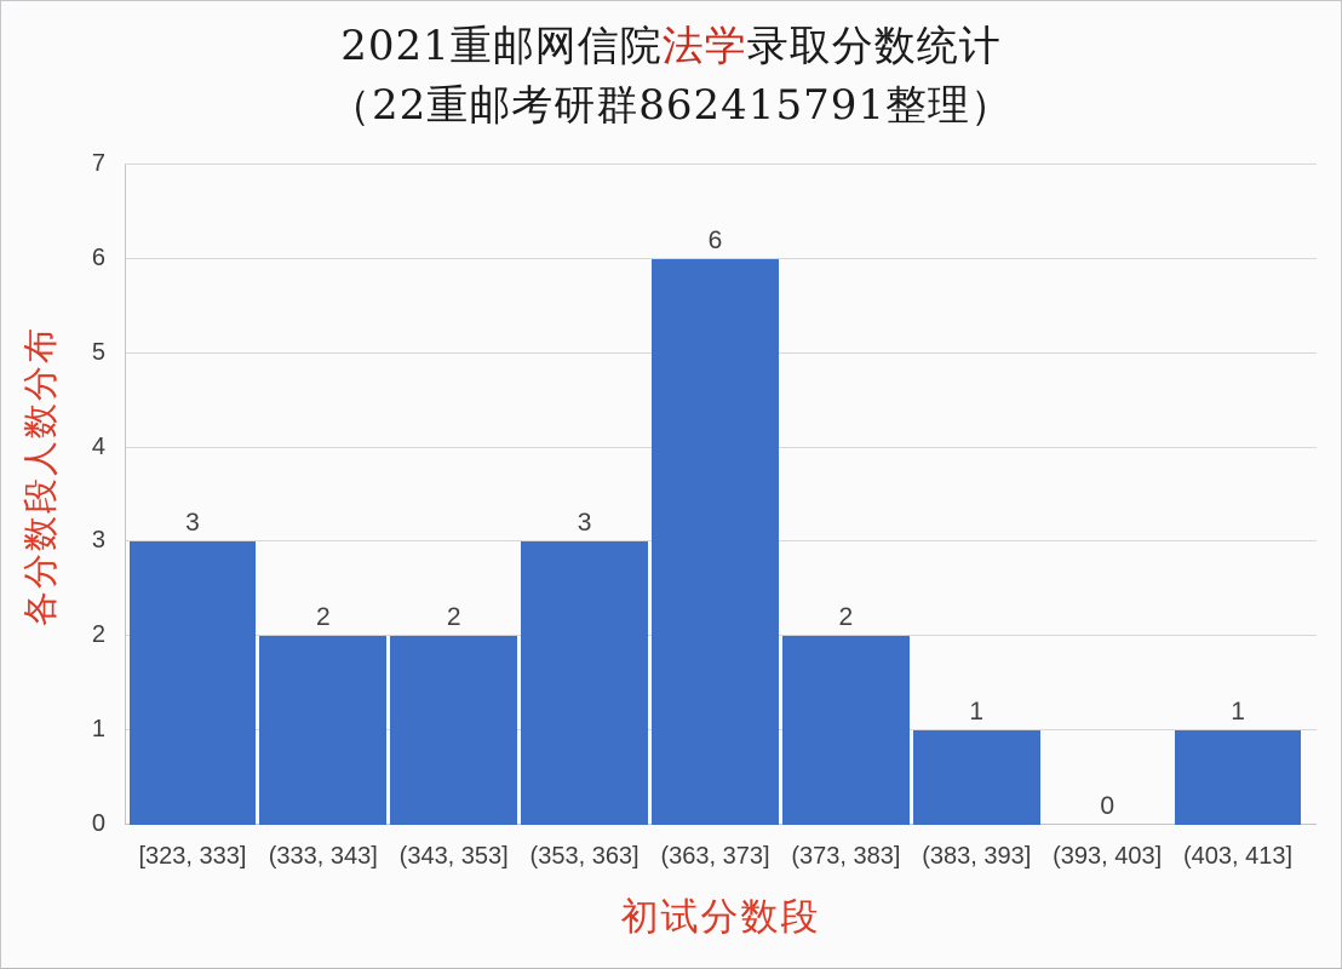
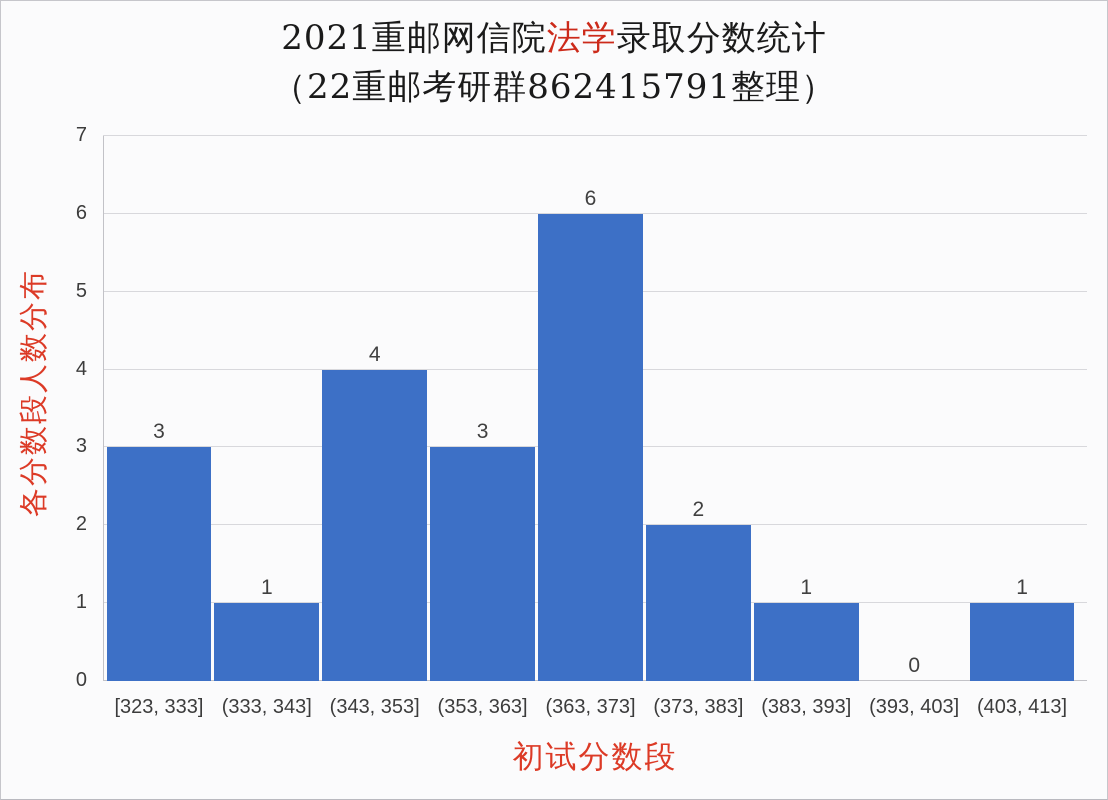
(333, 343]: 2 -> 1
(343, 353]: 2 -> 4
